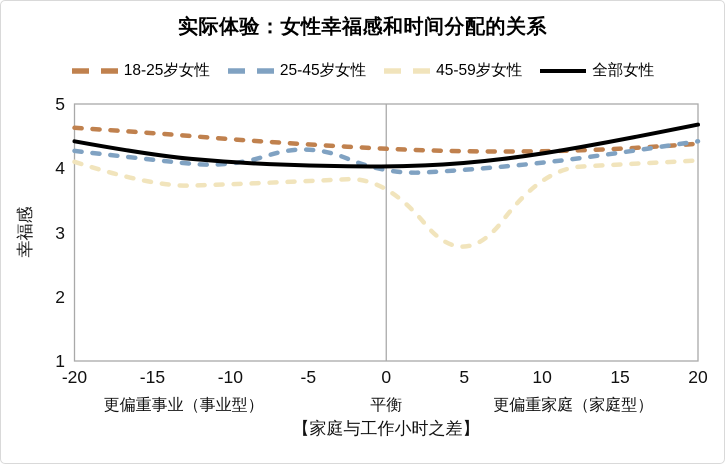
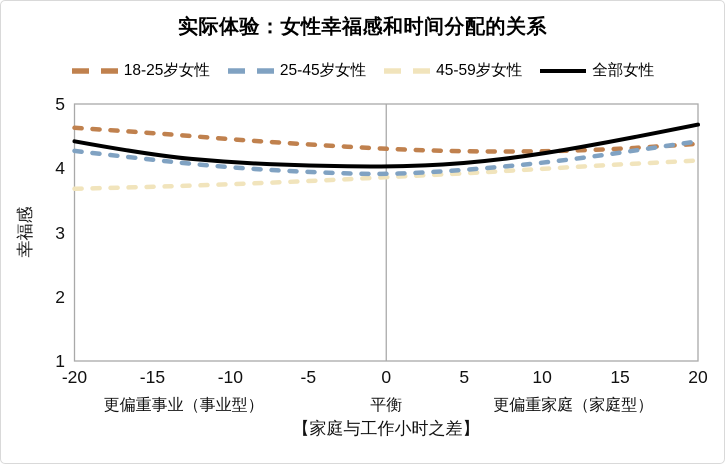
45-59岁女性/-20: 4.1 -> 3.7
25-45岁女性/-5: 4.4 -> 3.9
45-59岁女性/5: 2.4 -> 3.9
